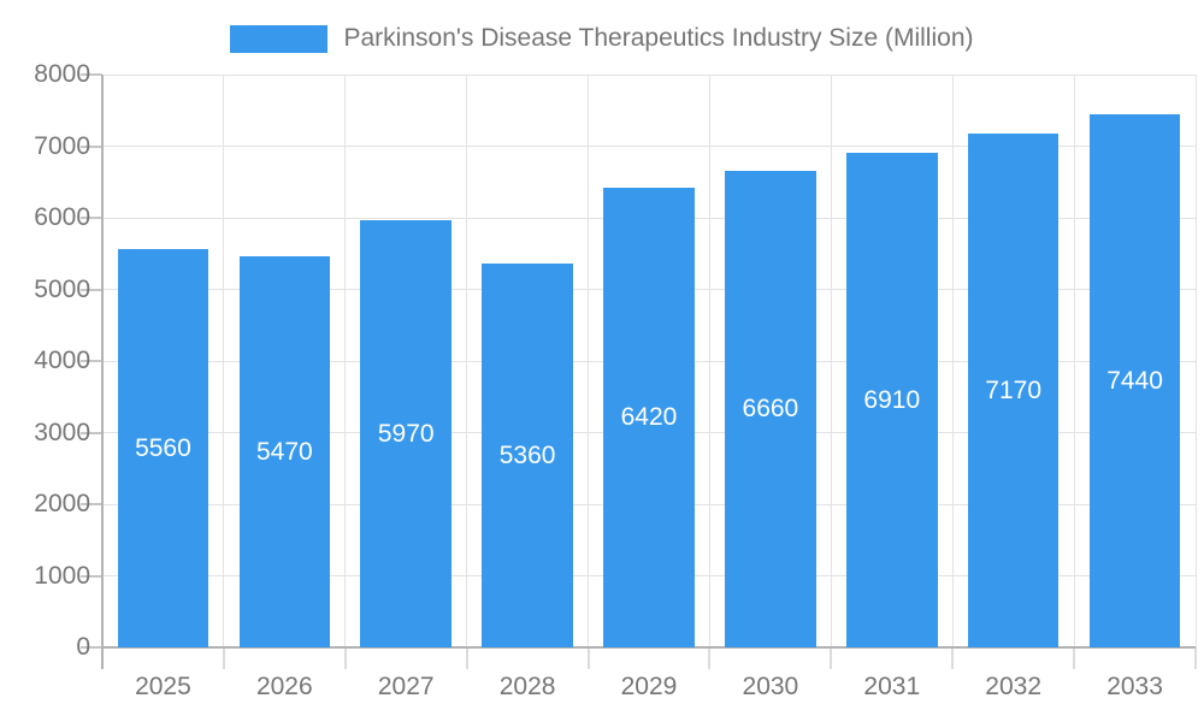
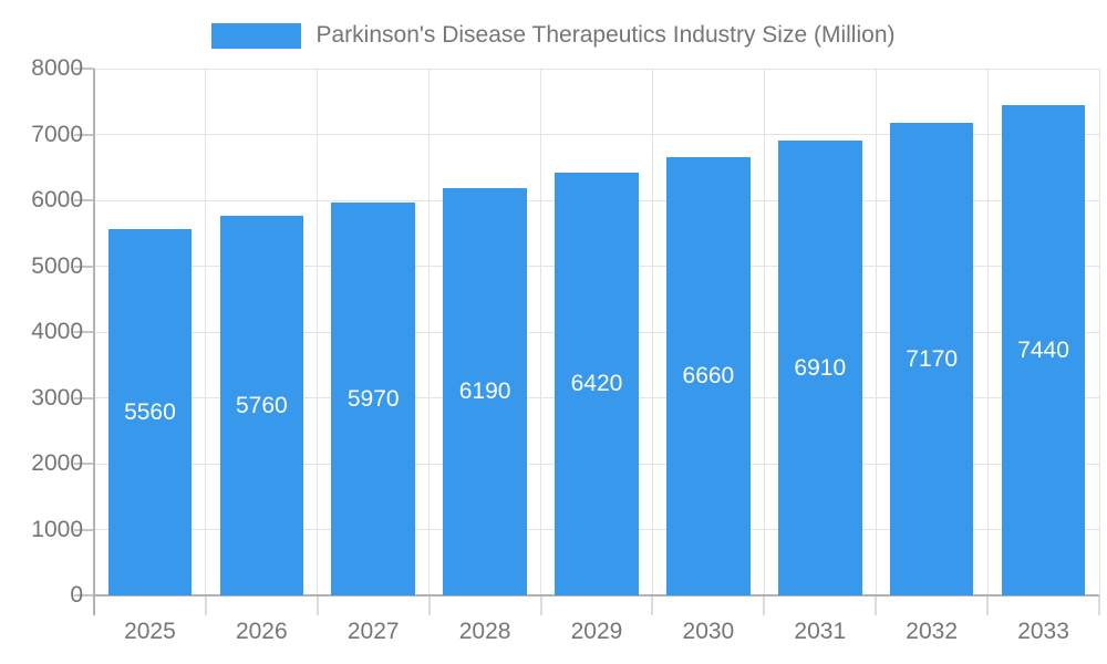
2026: 5470 -> 5760
2028: 5360 -> 6190
